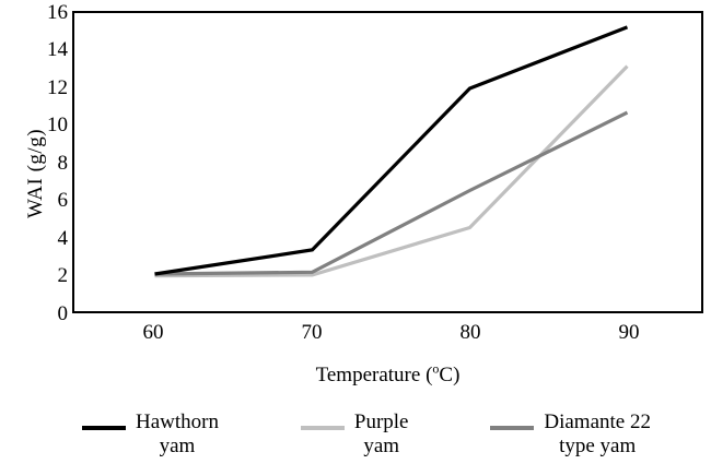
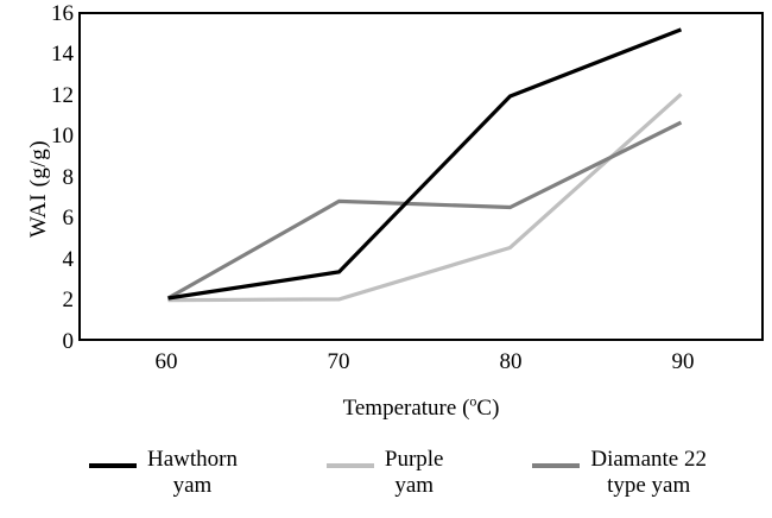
Diamante 22 type yam/70: 2.1 -> 6.8
Purple yam/90: 13.2 -> 12.1
